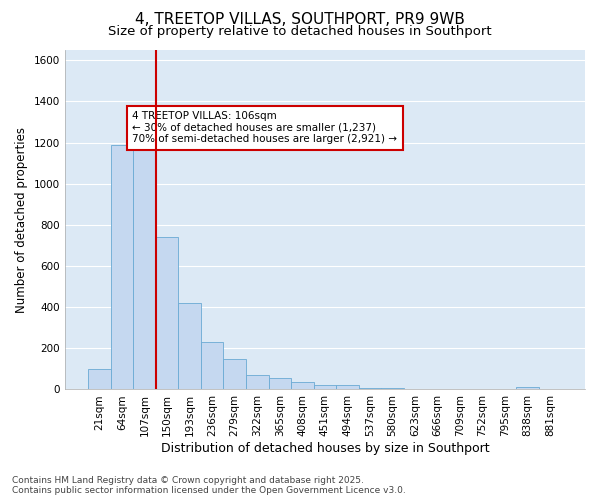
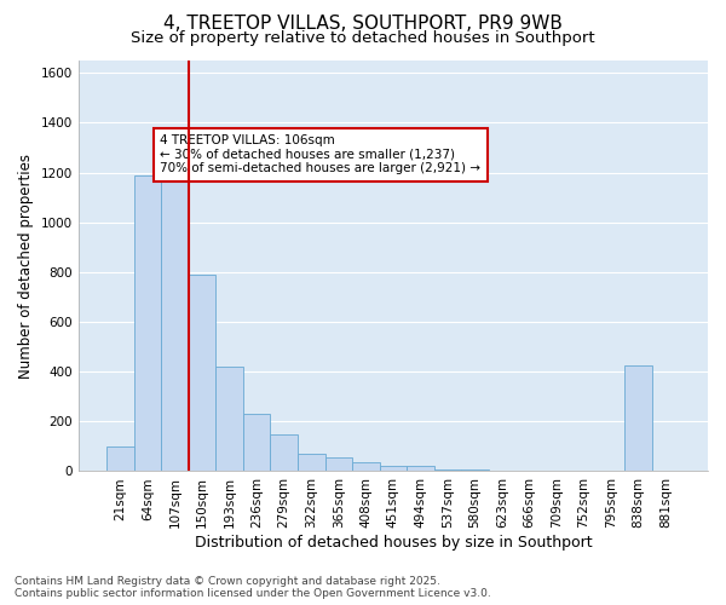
150sqm: 740 -> 790
838sqm: 10 -> 425
